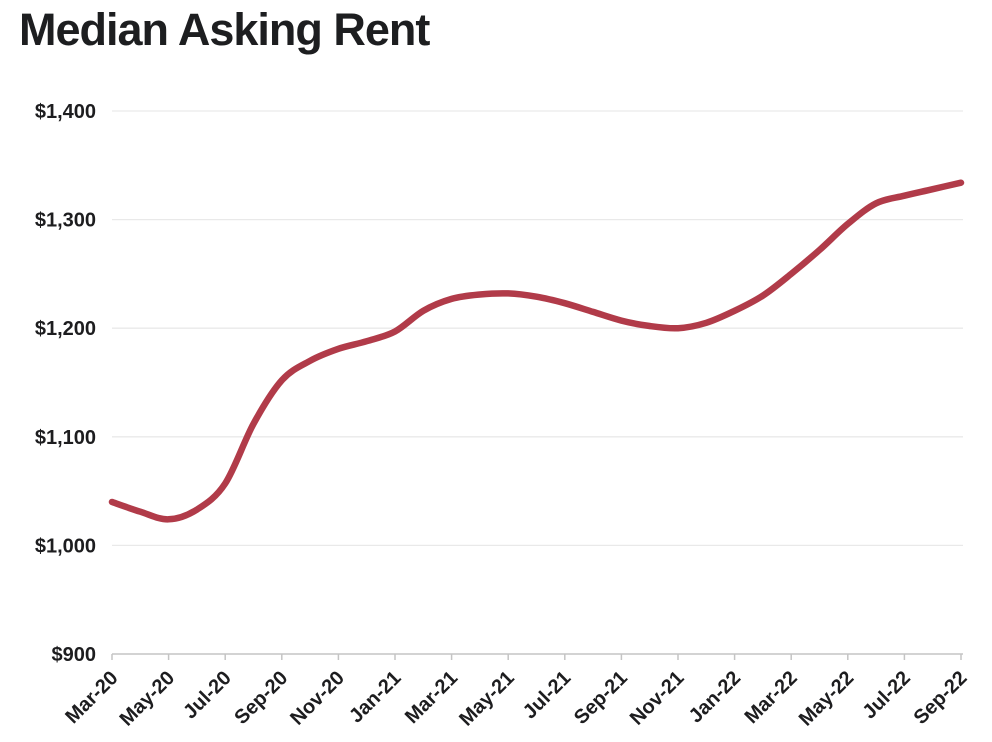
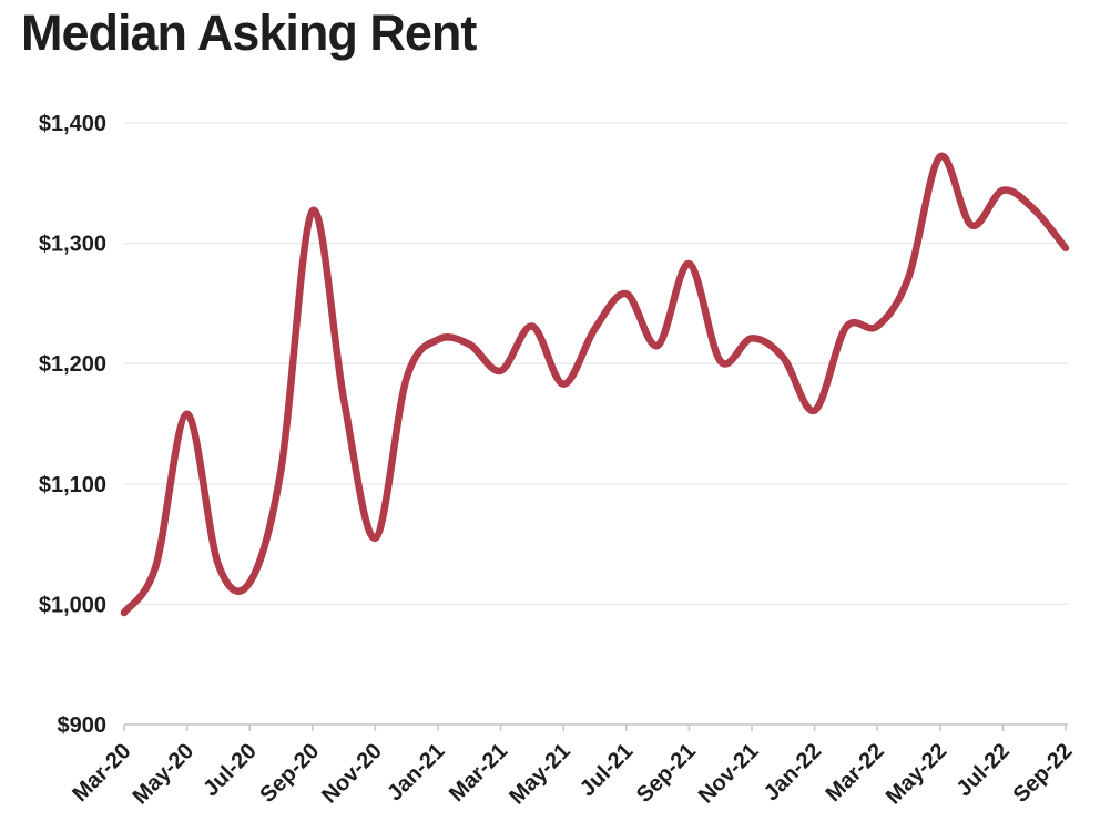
Mar-20: $1040 -> $993
May-20: $1024 -> $1158
Jul-20: $1057 -> $1018
Sep-20: $1152 -> $1327
Nov-20: $1181 -> $1055
Jan-21: $1197 -> $1220
Mar-21: $1227 -> $1194
May-21: $1232 -> $1183
Jul-21: $1223 -> $1258
Sep-21: $1207 -> $1283
Nov-21: $1200 -> $1221
Jan-22: $1216 -> $1161
Mar-22: $1250 -> $1231
May-22: $1296 -> $1372
Jul-22: $1322 -> $1344
Sep-22: $1334 -> $1296
